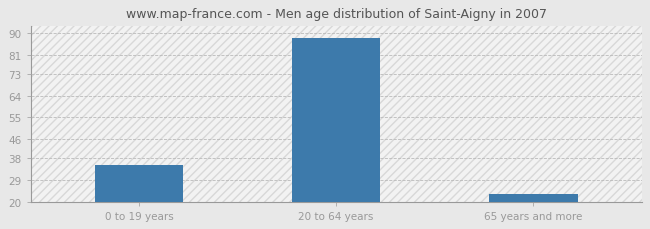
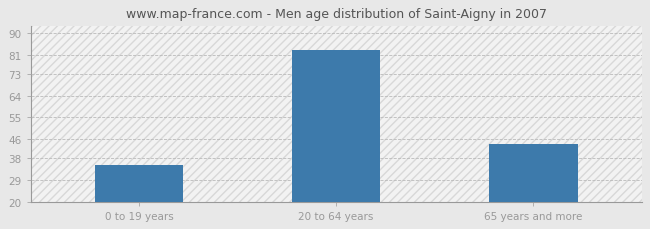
20 to 64 years: 88 -> 83
65 years and more: 23 -> 44
